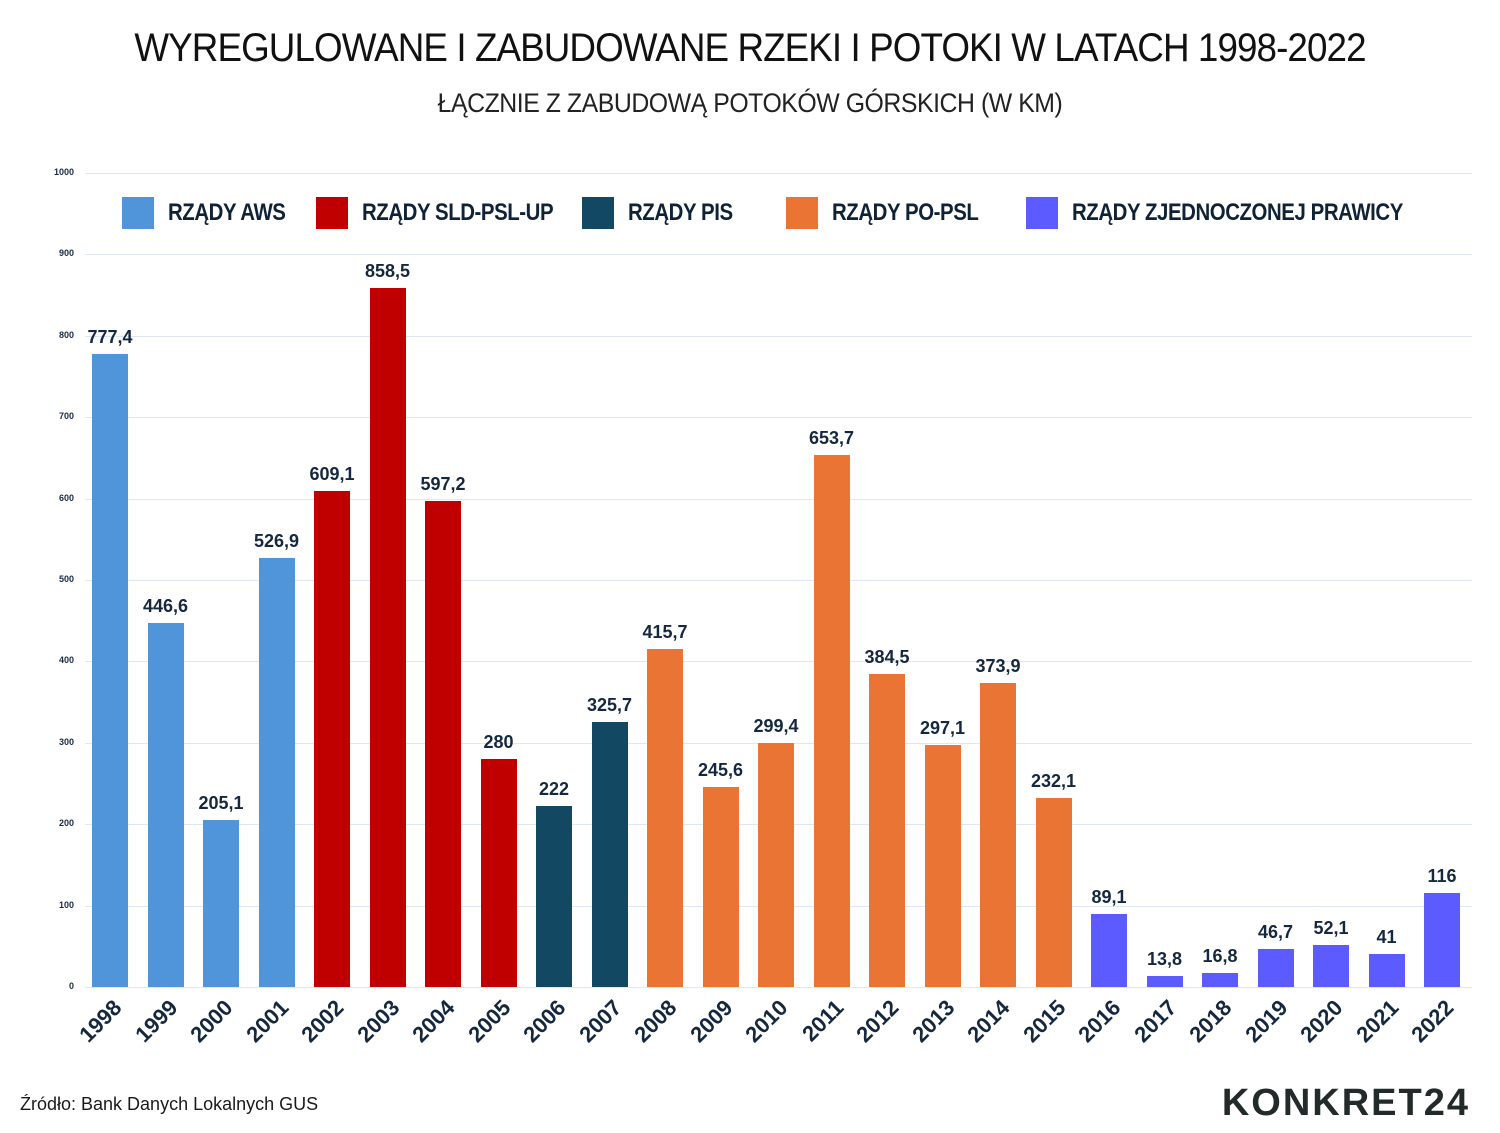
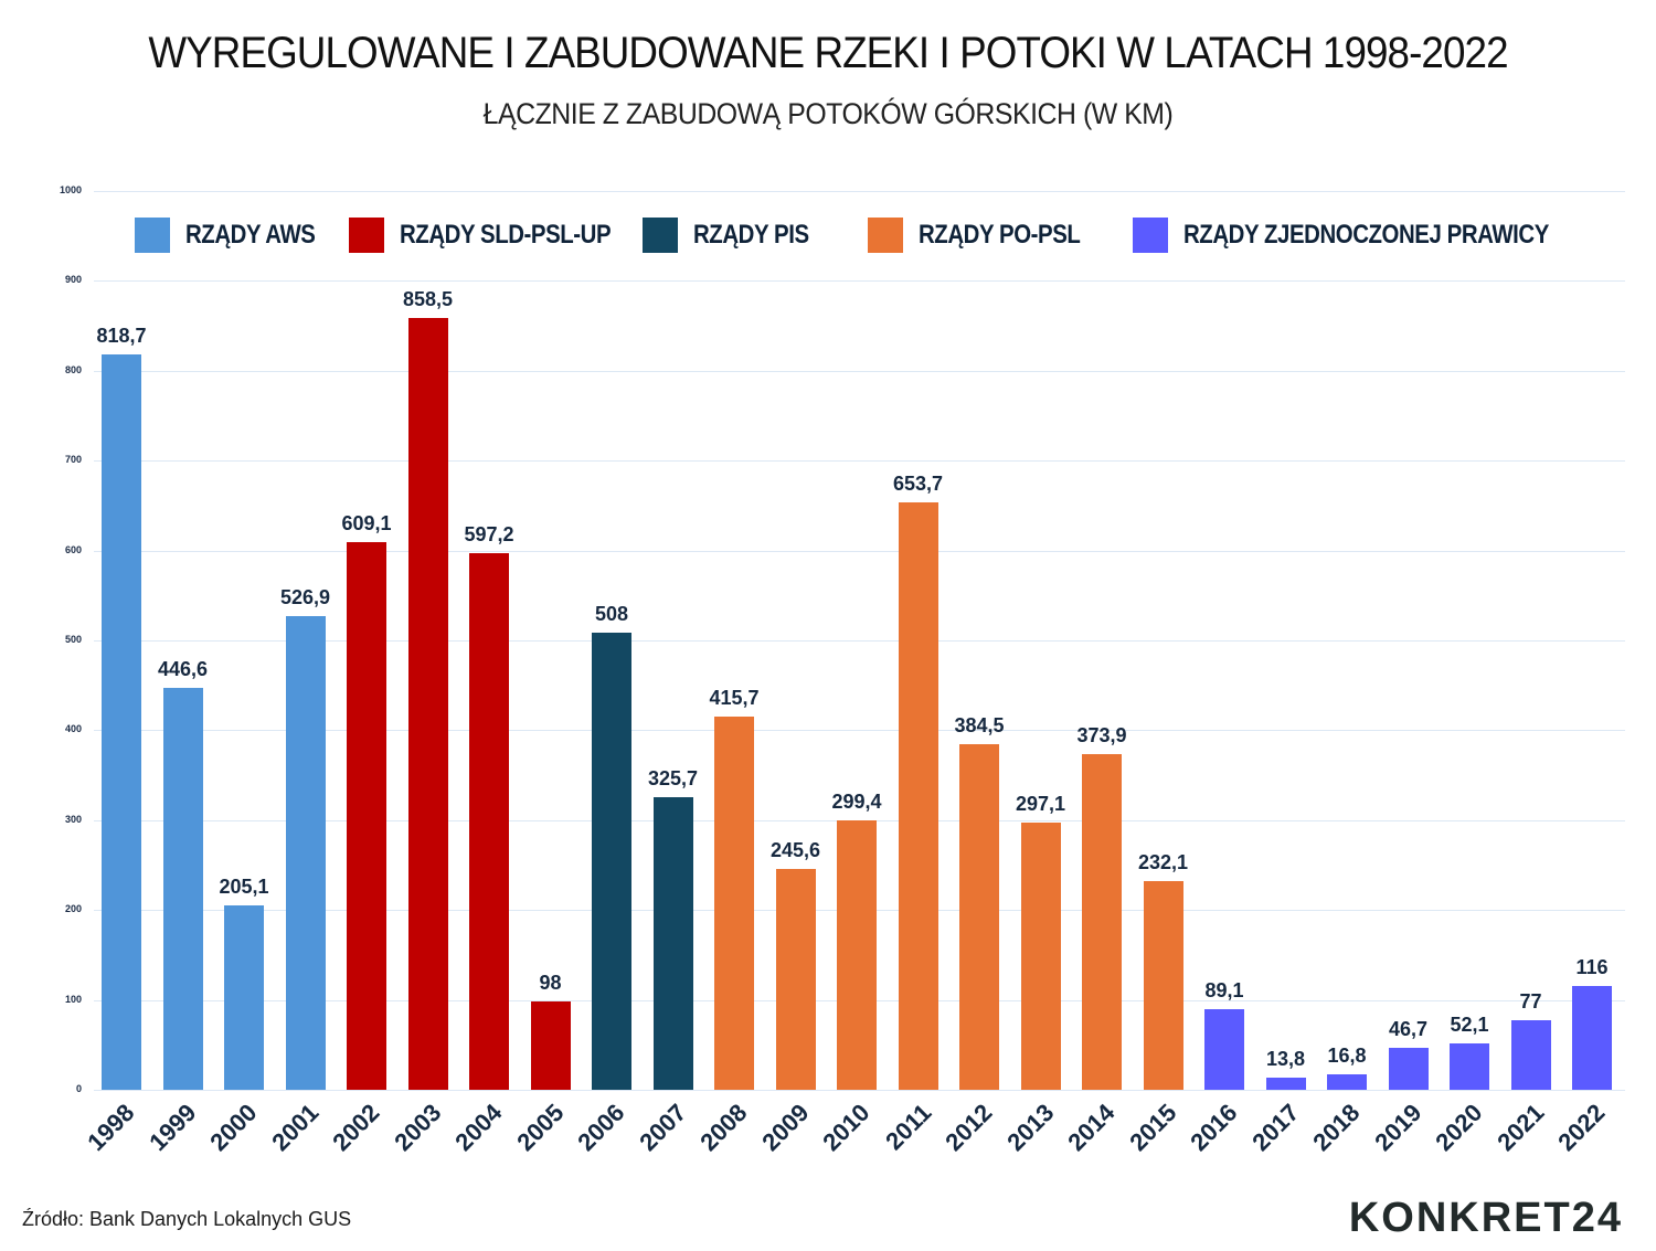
1998: 777,4 -> 818,7
2005: 280 -> 98
2006: 222 -> 508
2021: 41 -> 77
